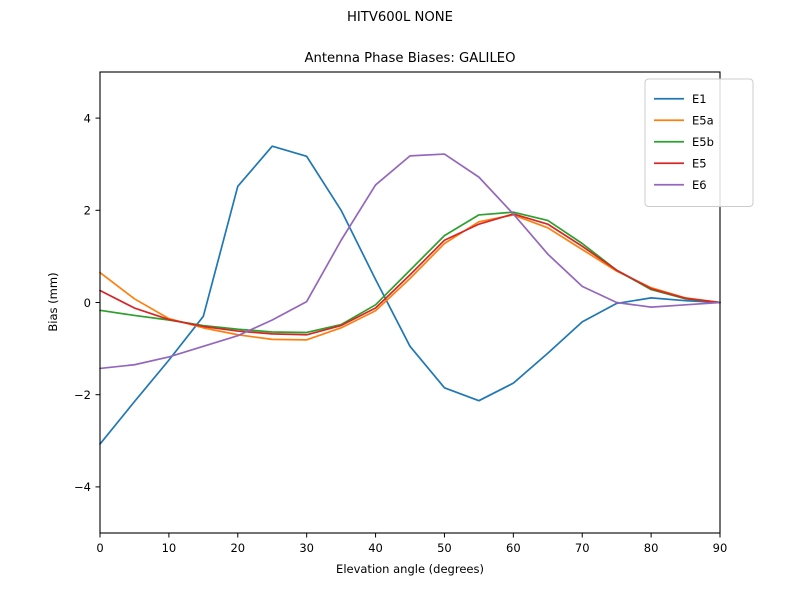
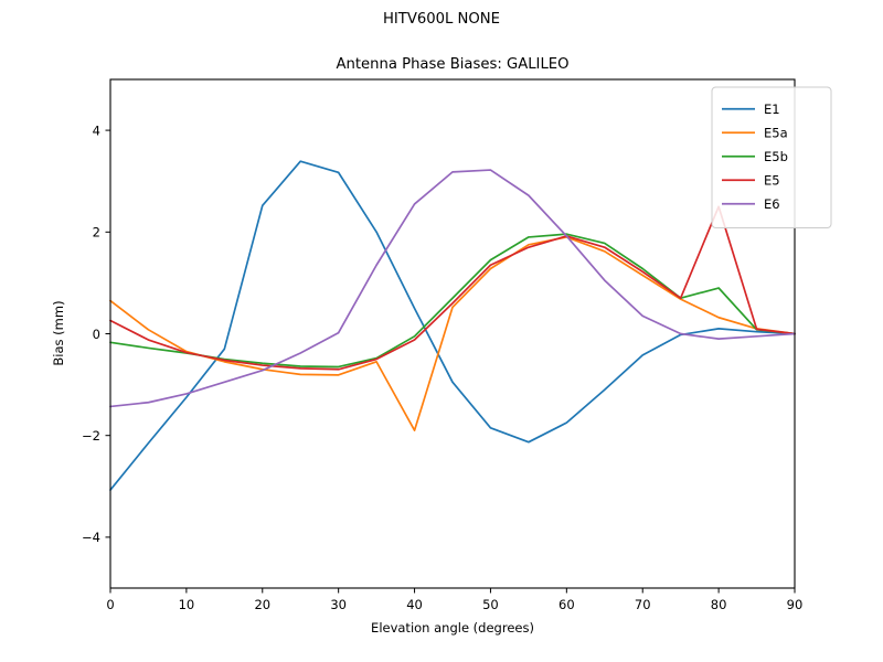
E5a/40: -0.2 -> -1.9
E5b/80: 0.3 -> 0.9
E5/80: 0.3 -> 2.5
